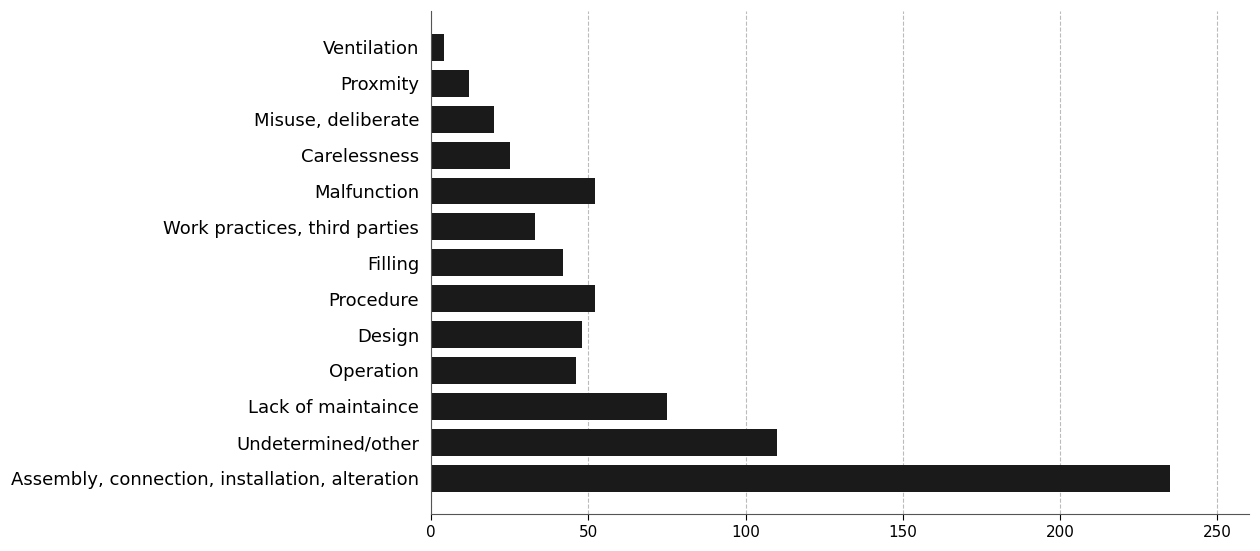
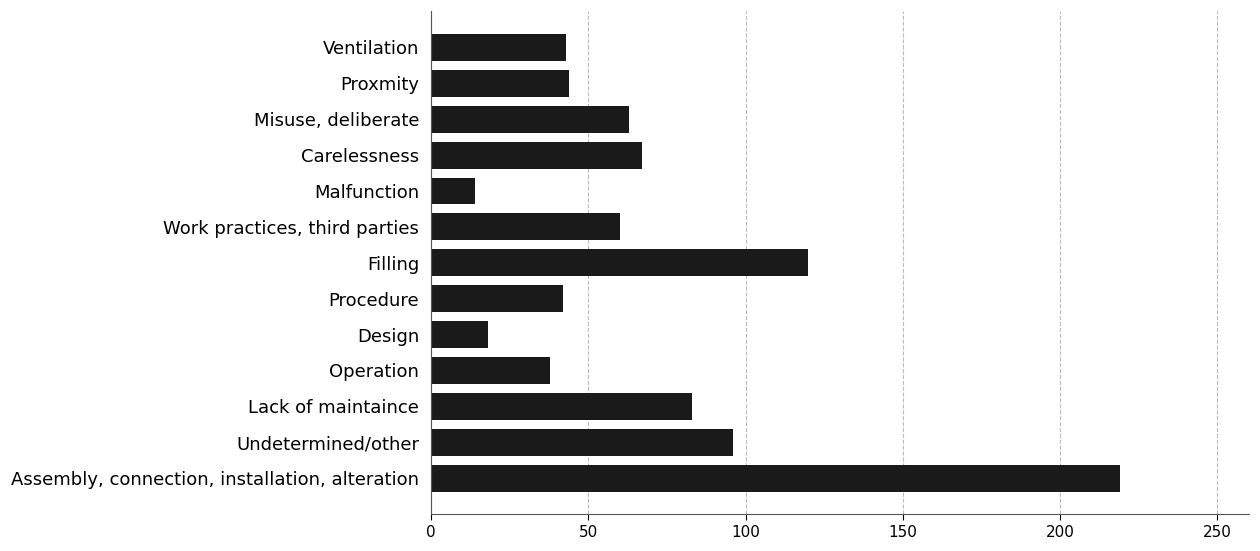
Ventilation: 4 -> 43
Proxmity: 12 -> 44
Misuse, deliberate: 20 -> 63
Carelessness: 25 -> 67
Malfunction: 52 -> 14
Work practices, third parties: 33 -> 60
Filling: 42 -> 120
Procedure: 52 -> 42
Design: 48 -> 18
Operation: 46 -> 38
Lack of maintaince: 75 -> 83
Undetermined/other: 110 -> 96
Assembly, connection, installation, alteration: 235 -> 219
